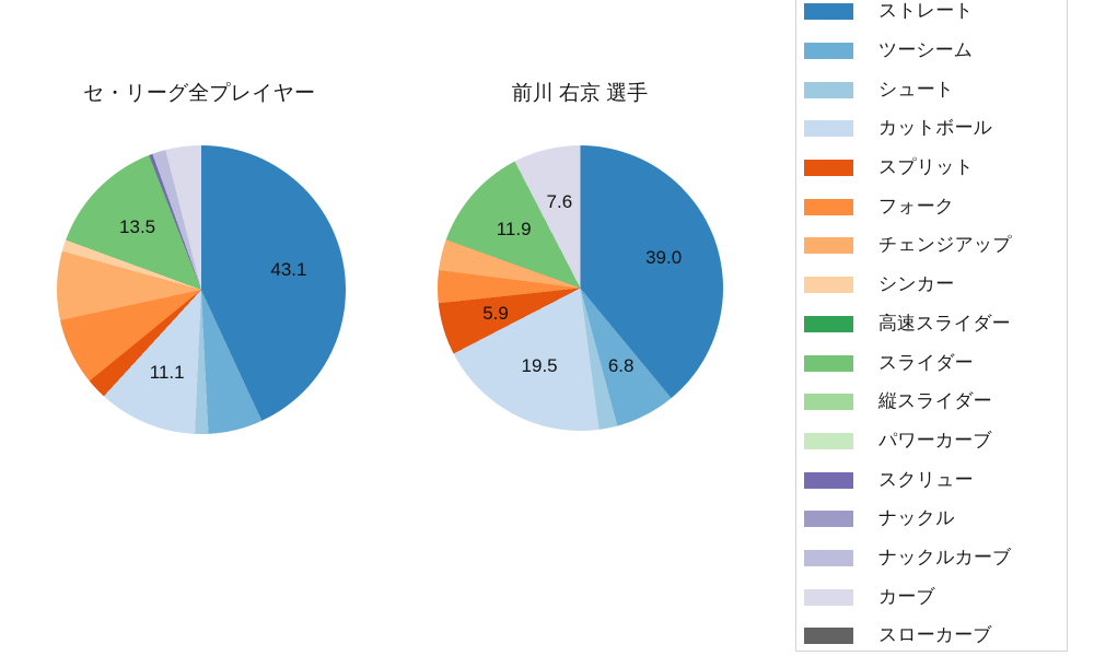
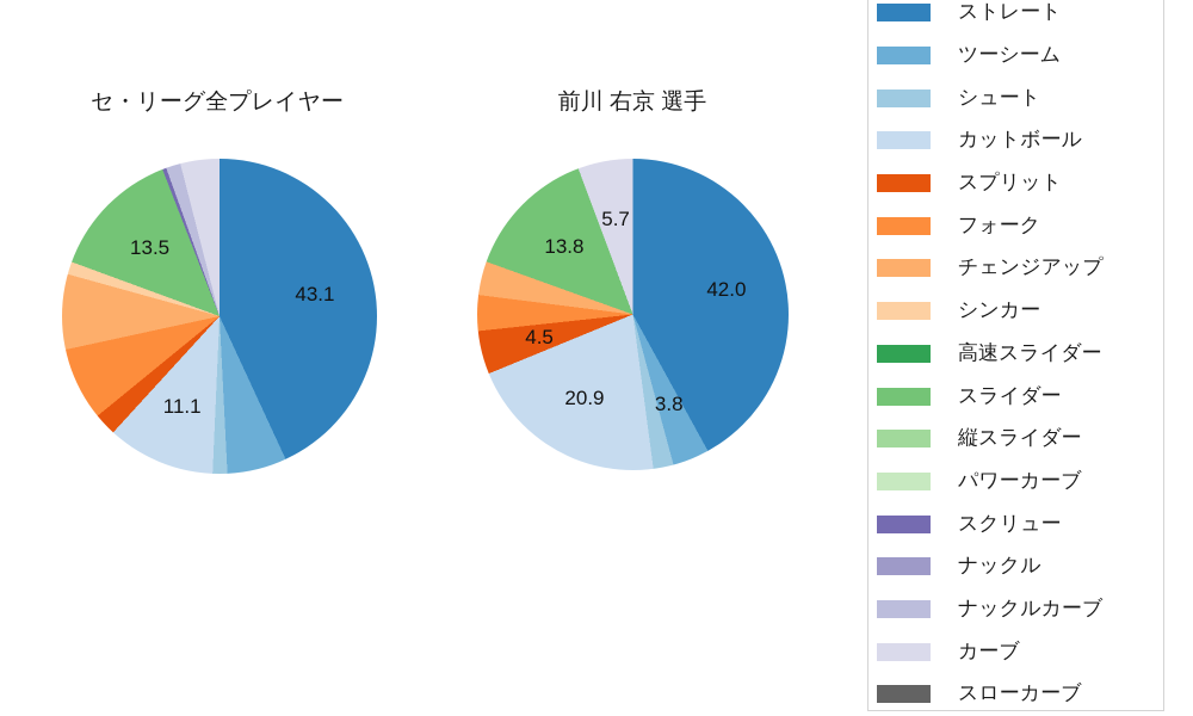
前川 右京 選手/ストレート: 39.0 -> 42.0
前川 右京 選手/ツーシーム: 6.8 -> 3.8
前川 右京 選手/カットボール: 19.5 -> 20.9
前川 右京 選手/スプリット: 5.9 -> 4.5
前川 右京 選手/スライダー: 11.9 -> 13.8
前川 右京 選手/カーブ: 7.6 -> 5.7
